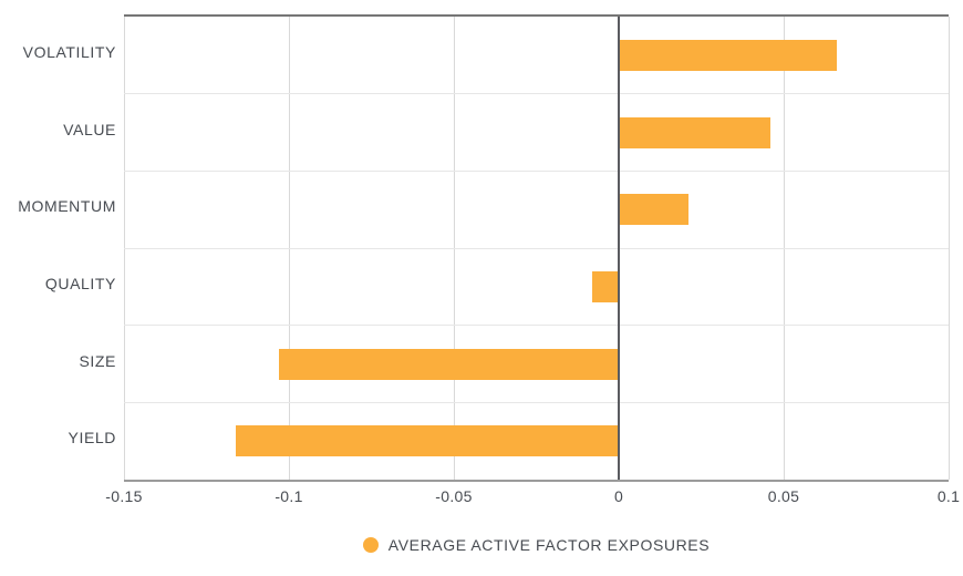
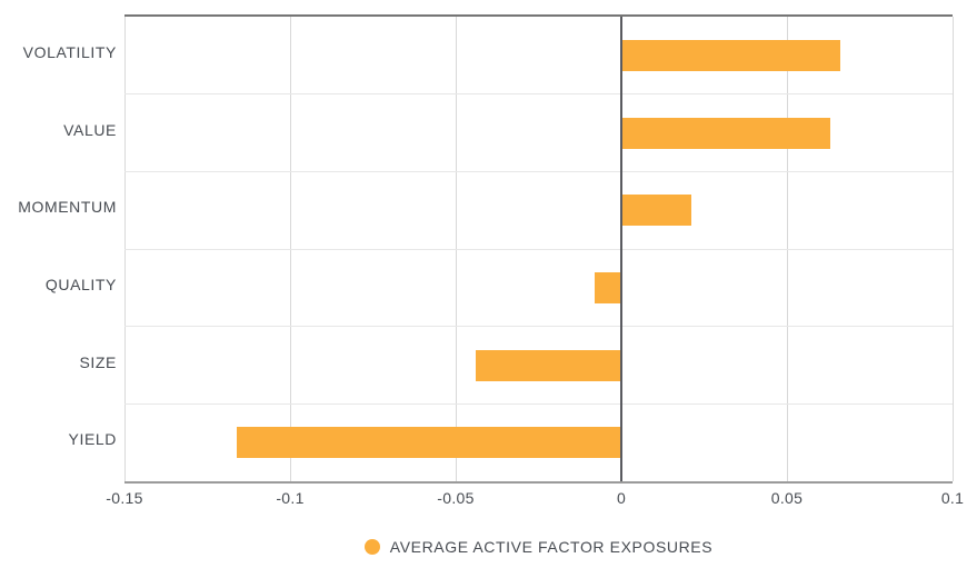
VALUE: 0.046 -> 0.063
SIZE: -0.103 -> -0.044
